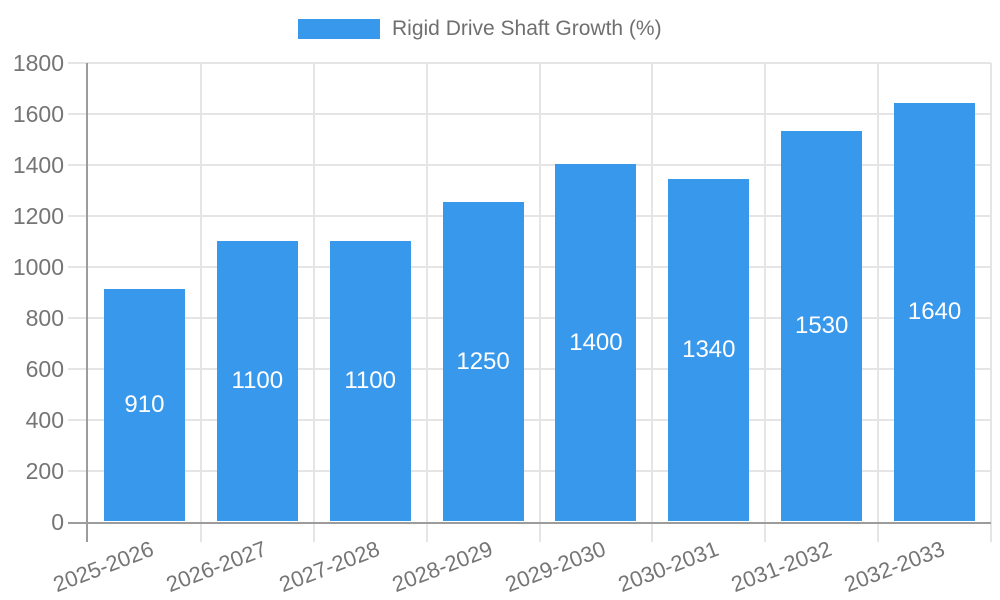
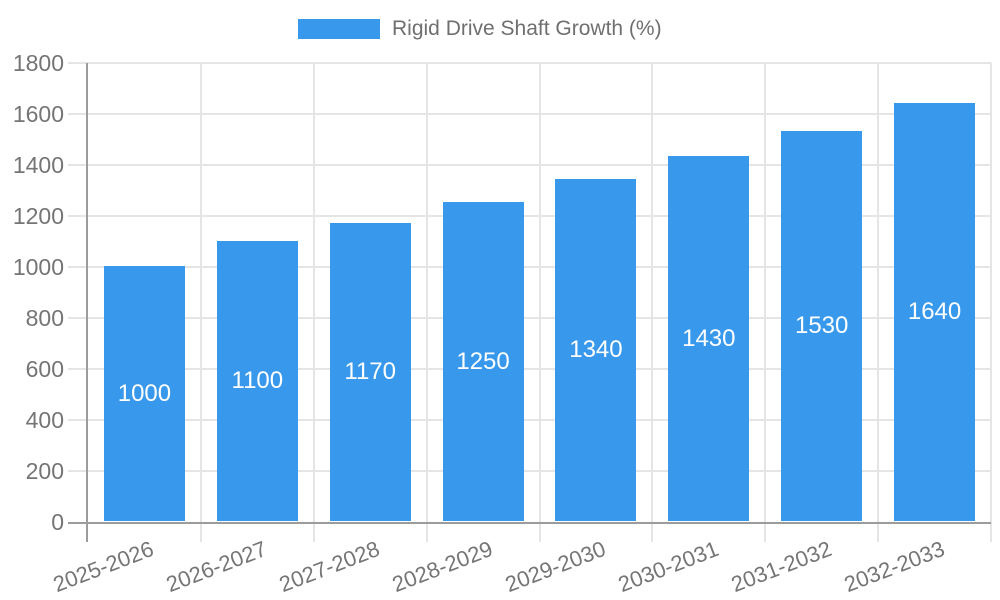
2025-2026: 910 -> 1000
2027-2028: 1100 -> 1170
2029-2030: 1400 -> 1340
2030-2031: 1340 -> 1430
